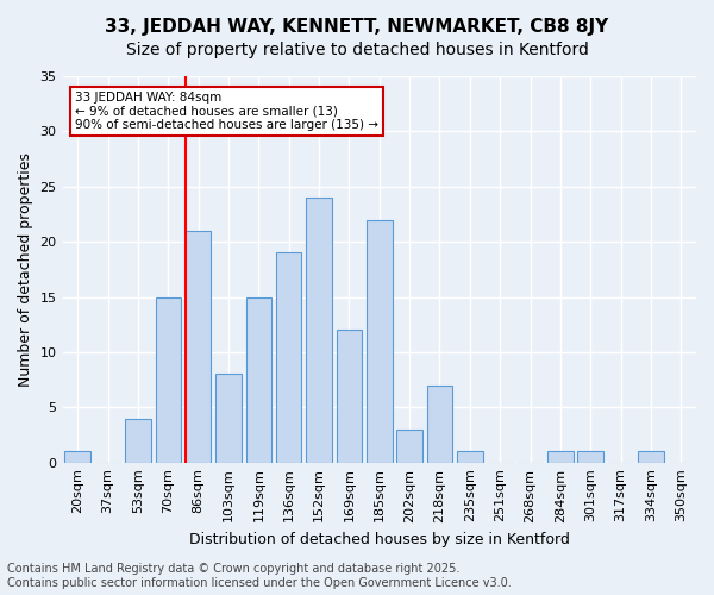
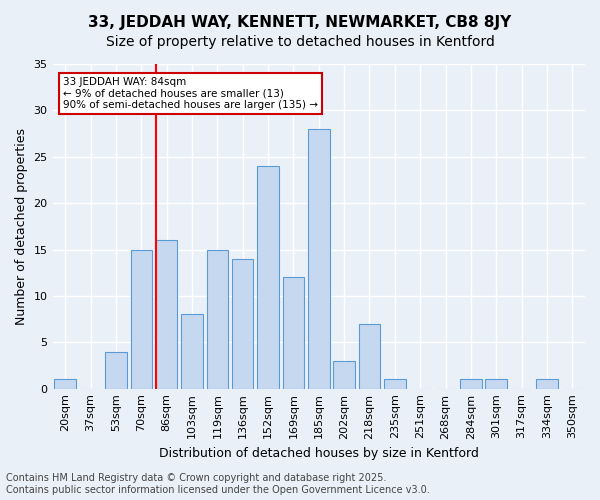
86sqm: 21 -> 16
136sqm: 19 -> 14
185sqm: 22 -> 28
